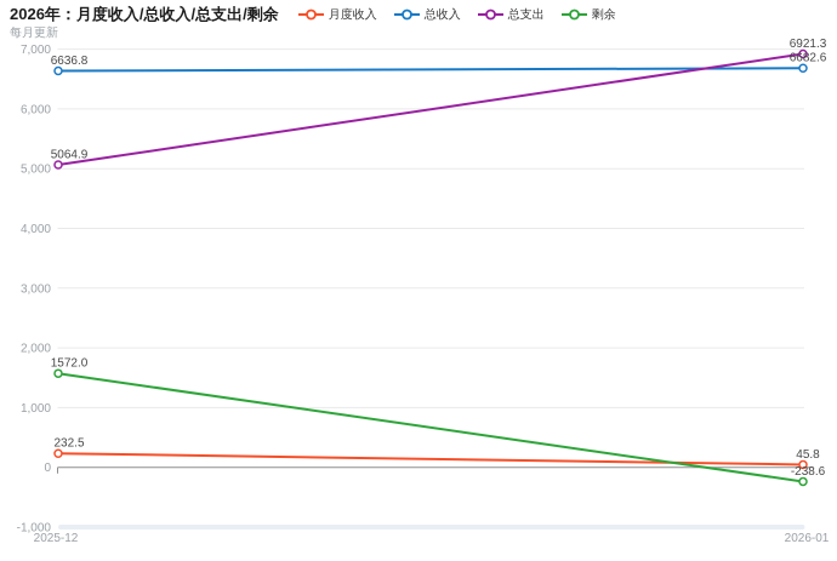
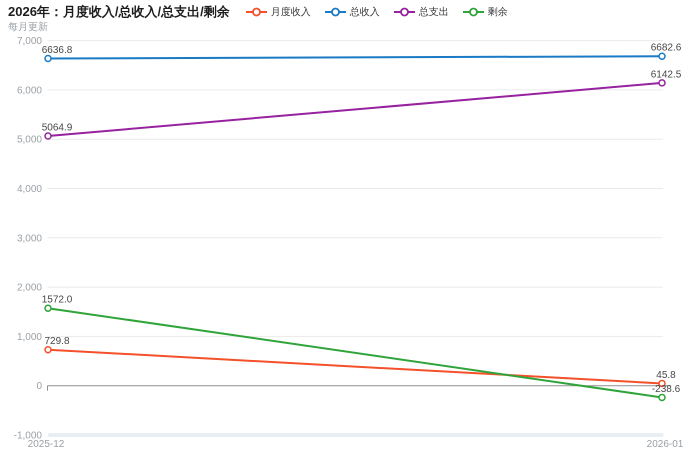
月度收入/2025-12: 232.5 -> 729.8
总支出/2026-01: 6921.3 -> 6142.5
